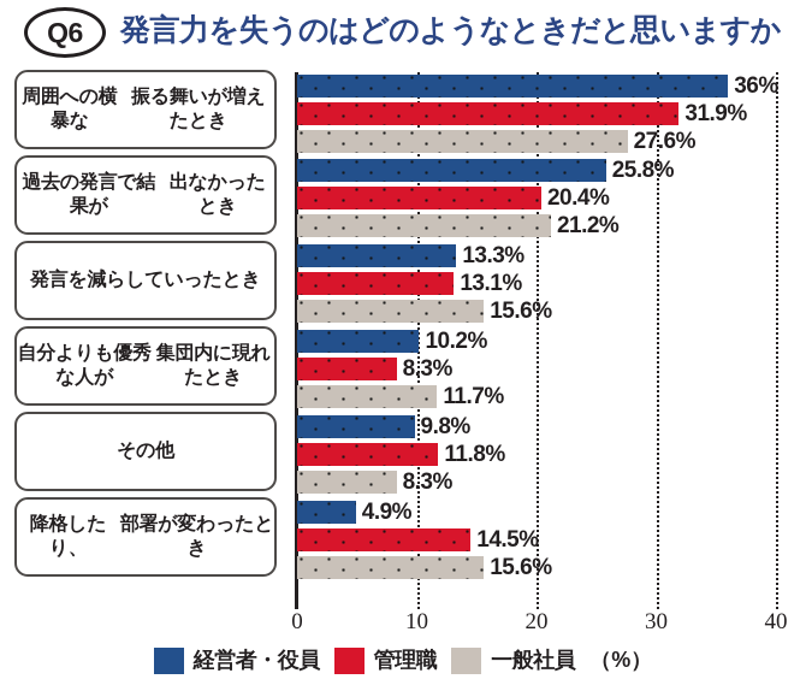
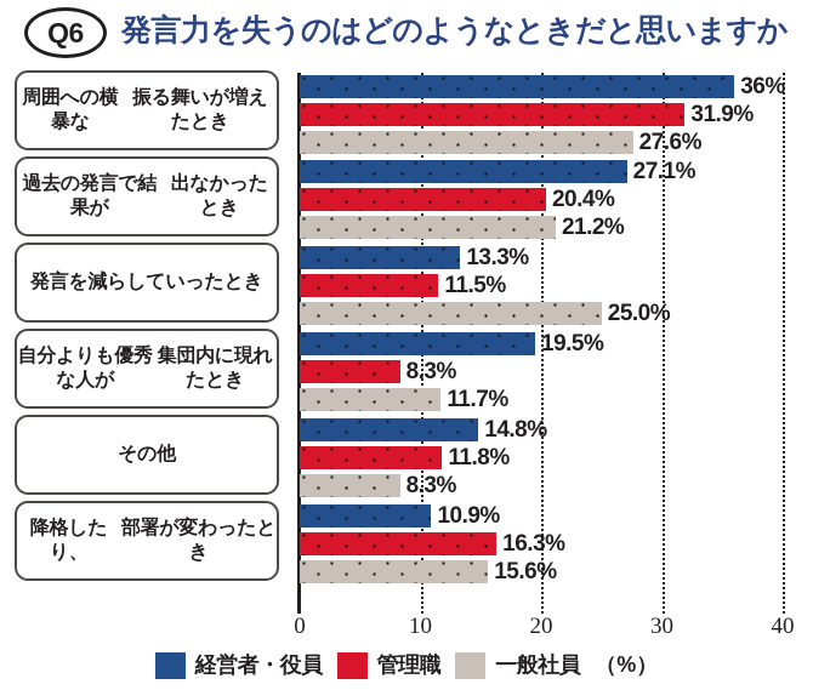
経営者・役員/過去の発言で結果が 出なかったとき: 25.8% -> 27.1%
管理職/発言を減らして いったとき: 13.1% -> 11.5%
一般社員/発言を減らして いったとき: 15.6% -> 25.0%
経営者・役員/自分よりも優秀な人が 集団内に現れたとき: 10.2% -> 19.5%
経営者・役員/その他: 9.8% -> 14.8%
経営者・役員/降格したり、 部署が変わったとき: 4.9% -> 10.9%
管理職/降格したり、 部署が変わったとき: 14.5% -> 16.3%
